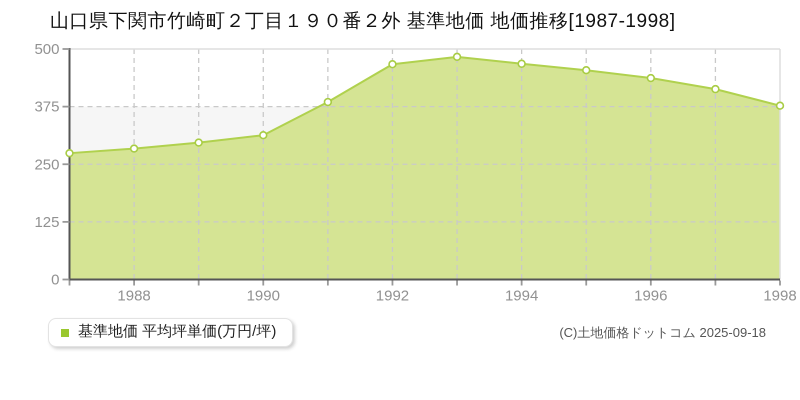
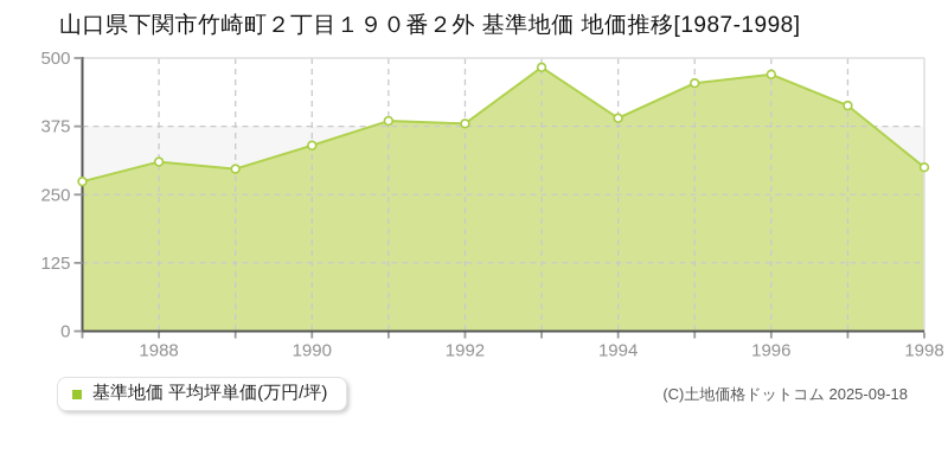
1988: 280 -> 310
1990: 310 -> 340
1992: 470 -> 380
1994: 470 -> 390
1996: 440 -> 470
1998: 380 -> 300
